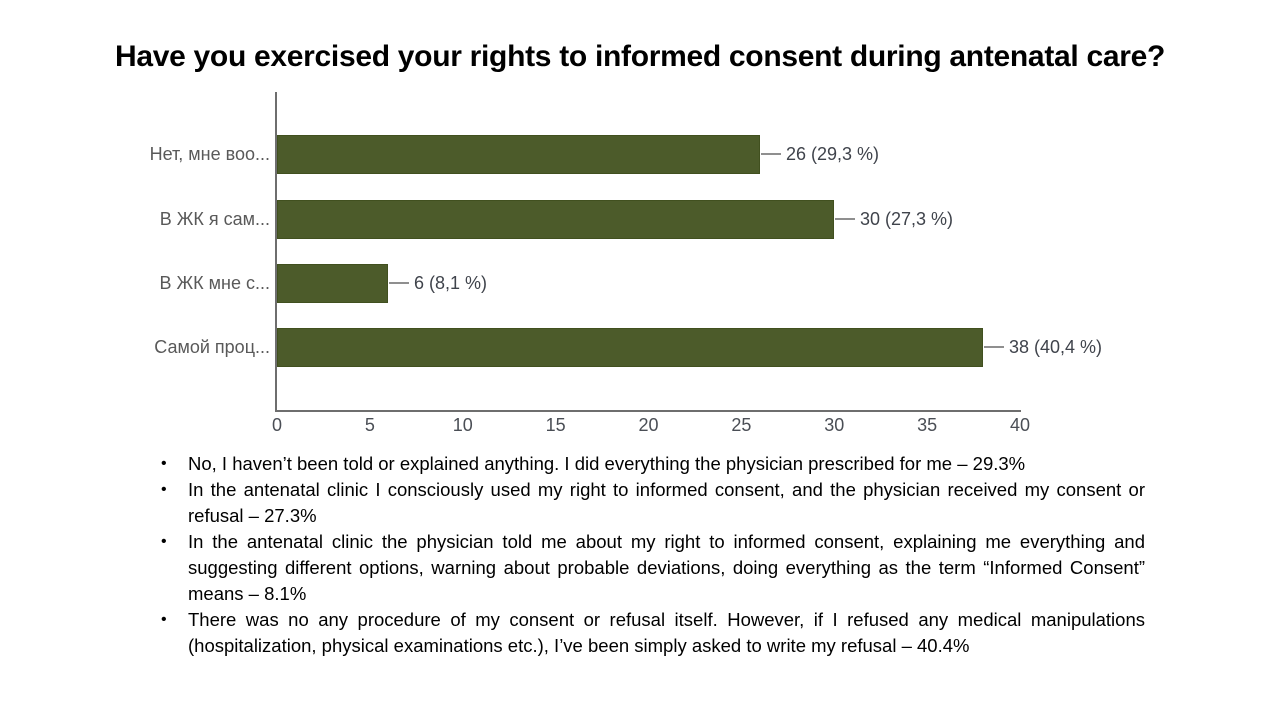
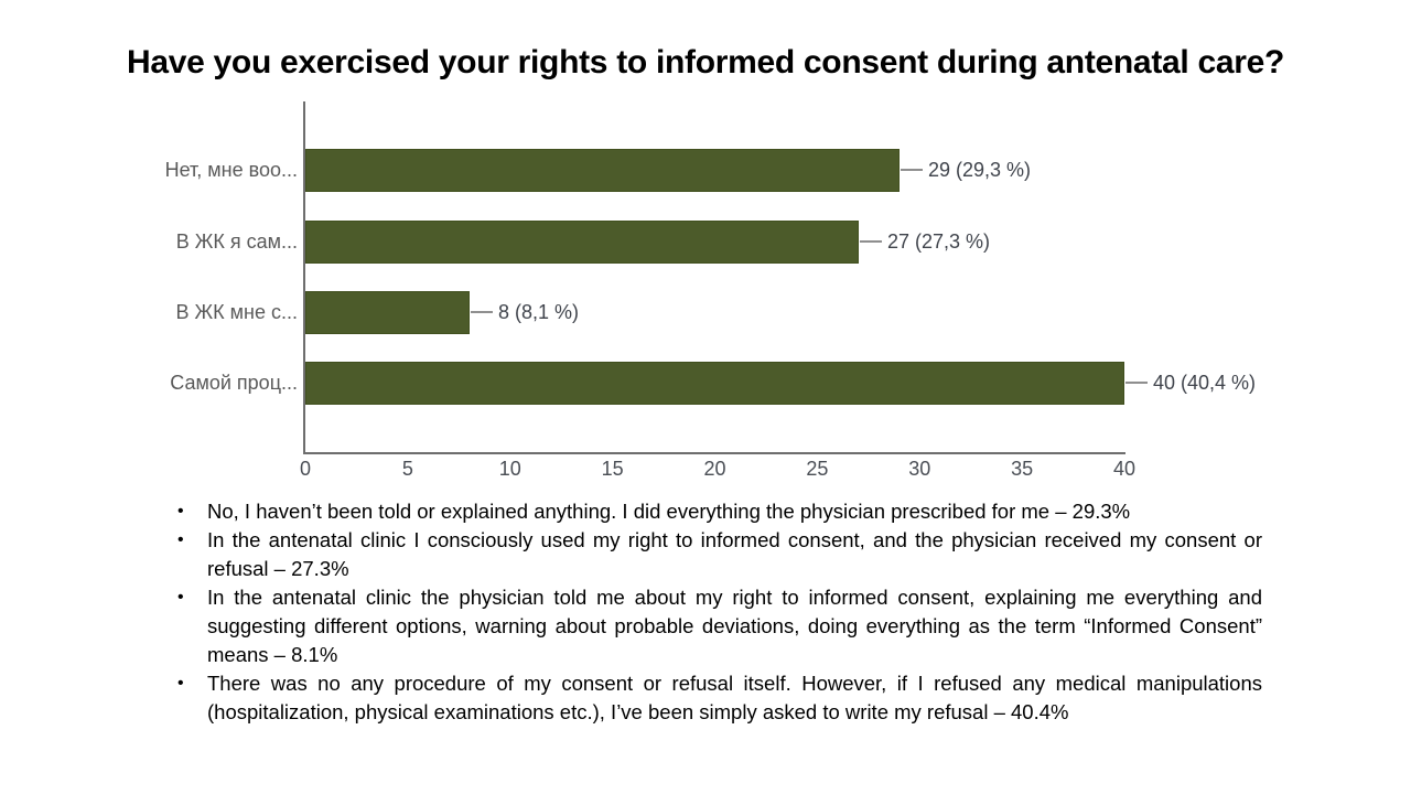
Нет, мне воо...: 26 -> 29
В ЖК я сам...: 30 -> 27
В ЖК мне с...: 6 -> 8
Самой проц...: 38 -> 40
